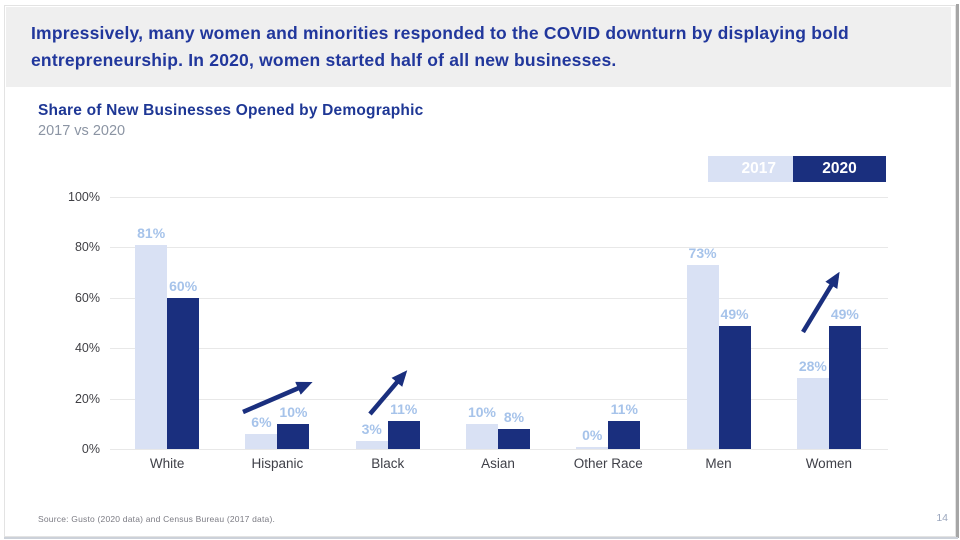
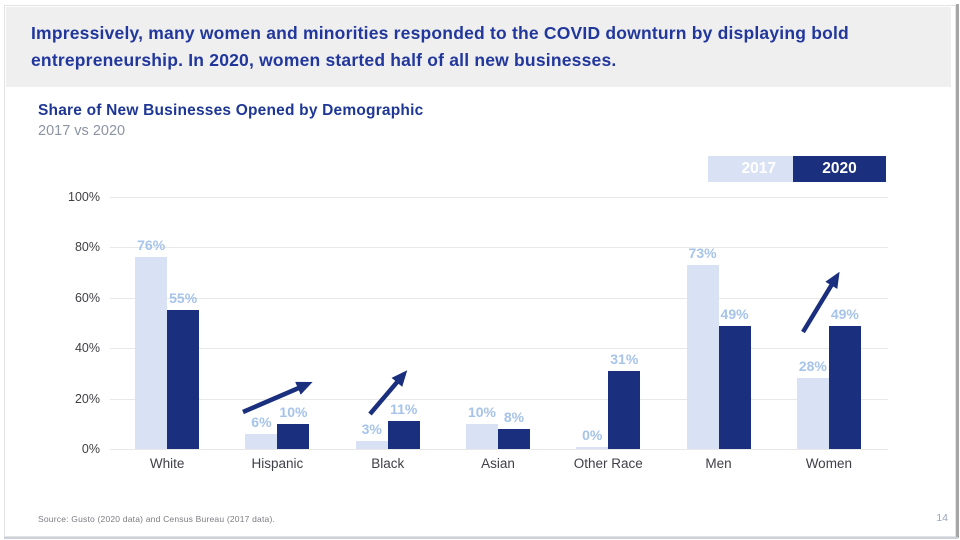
2017/White: 81% -> 76%
2020/White: 60% -> 55%
2020/Other Race: 11% -> 31%
